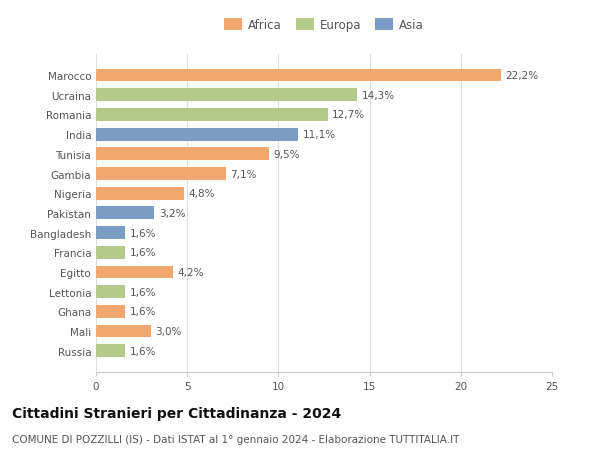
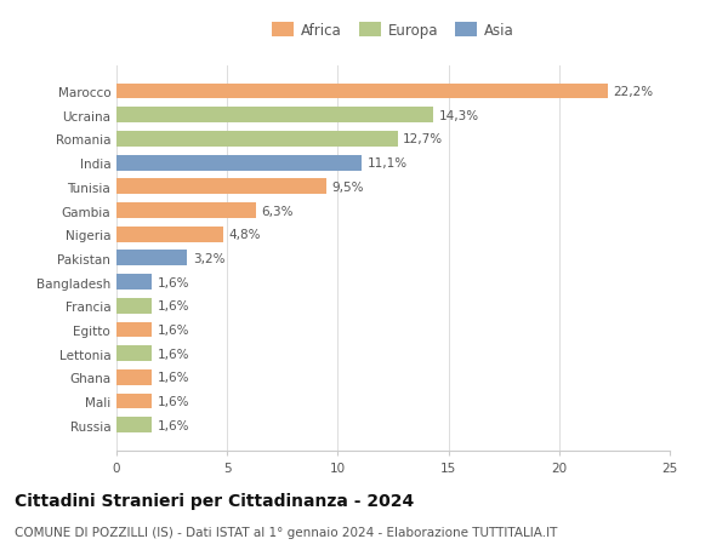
Gambia: 7,1% -> 6,3%
Egitto: 4,2% -> 1,6%
Mali: 3,0% -> 1,6%
